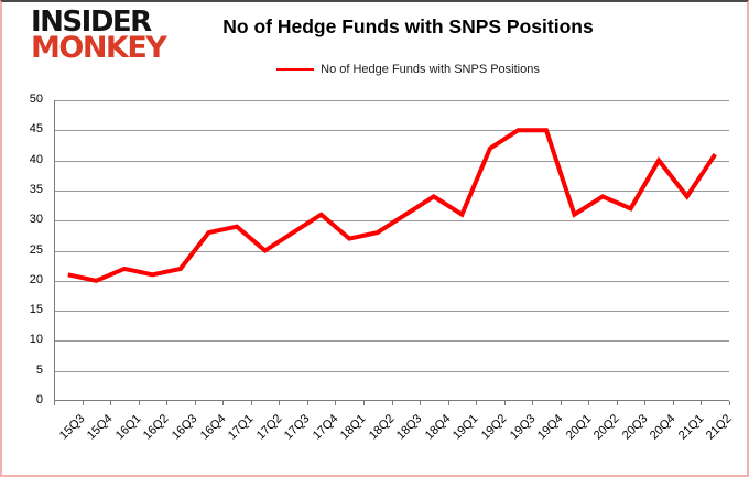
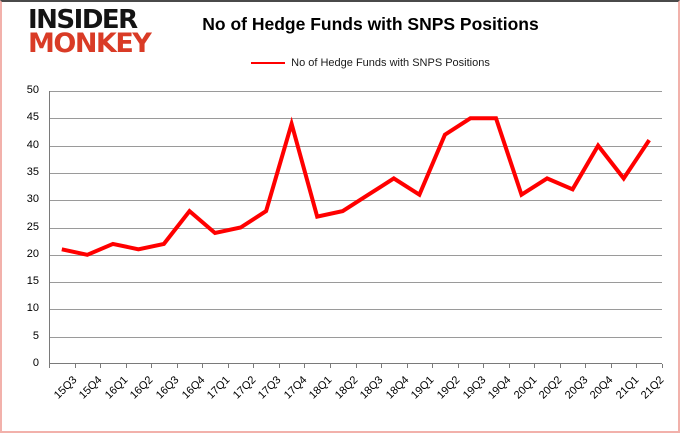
17Q1: 29 -> 24
17Q4: 31 -> 44
